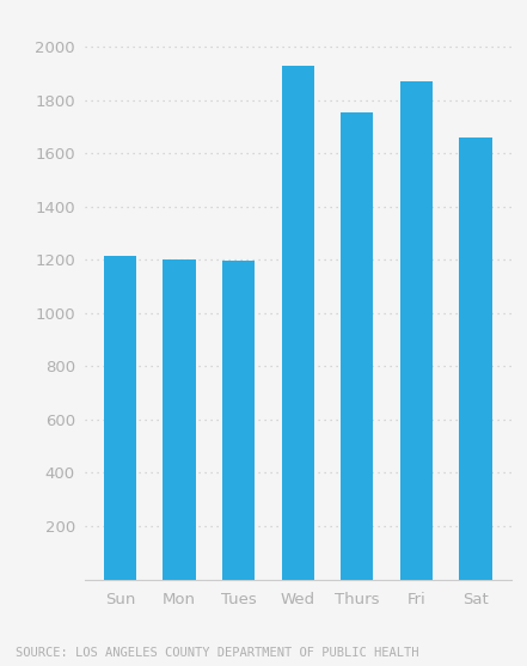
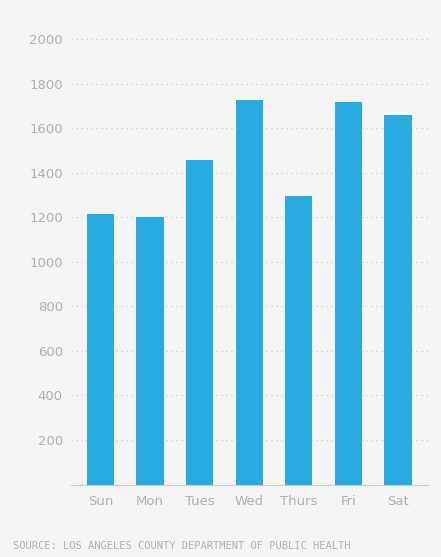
Tues: 1195 -> 1455
Wed: 1930 -> 1725
Thurs: 1755 -> 1295
Fri: 1870 -> 1715
